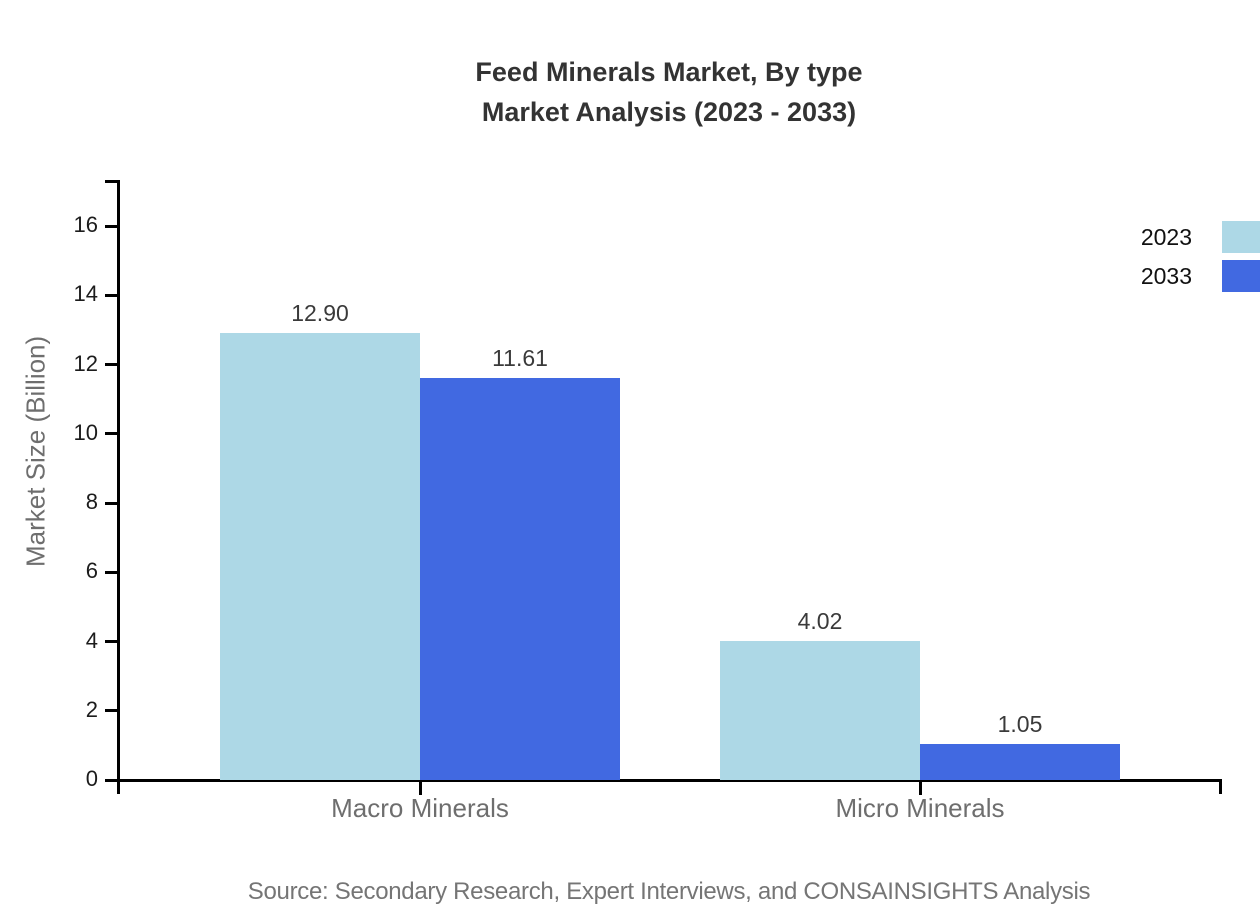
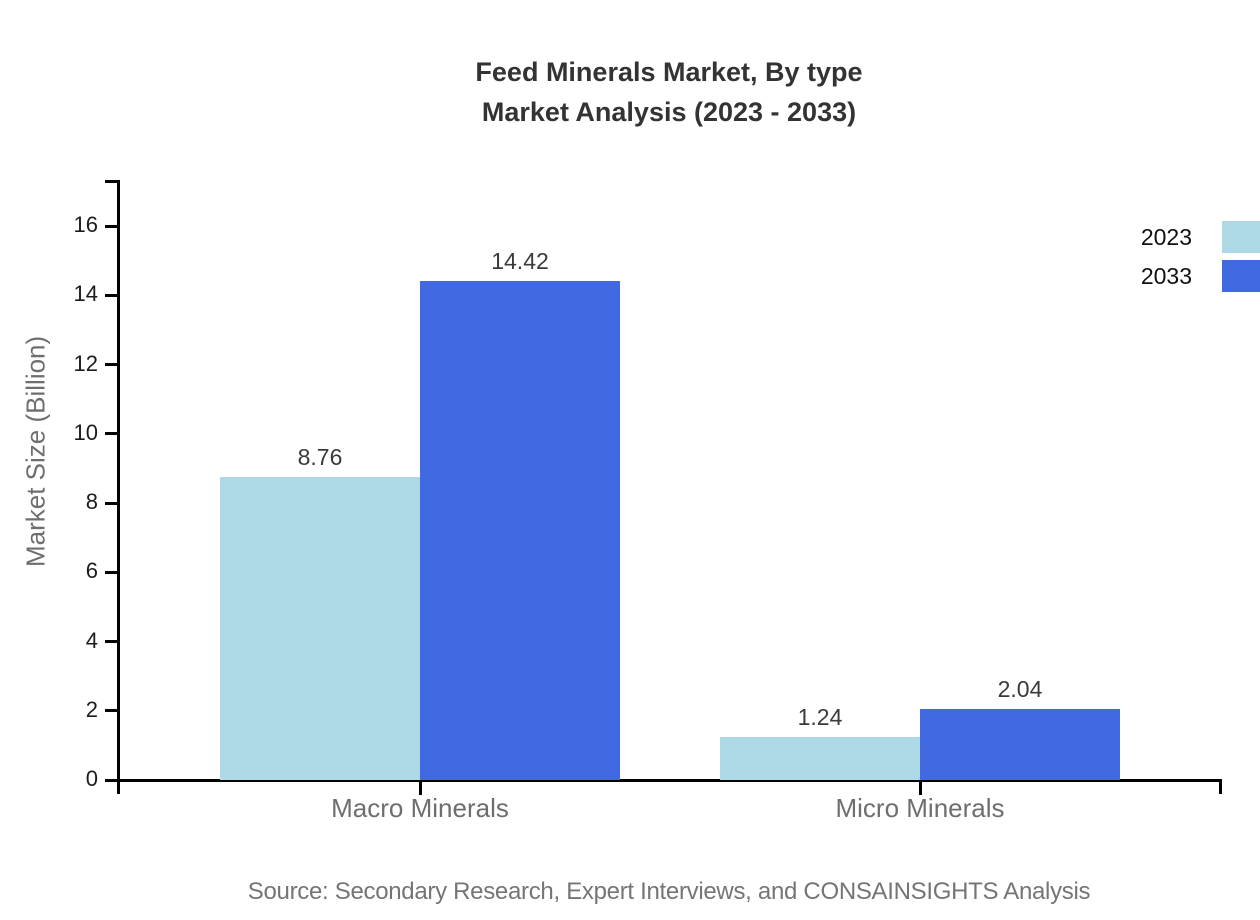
2023/Macro Minerals: 12.90 -> 8.76
2033/Macro Minerals: 11.61 -> 14.42
2023/Micro Minerals: 4.02 -> 1.24
2033/Micro Minerals: 1.05 -> 2.04
